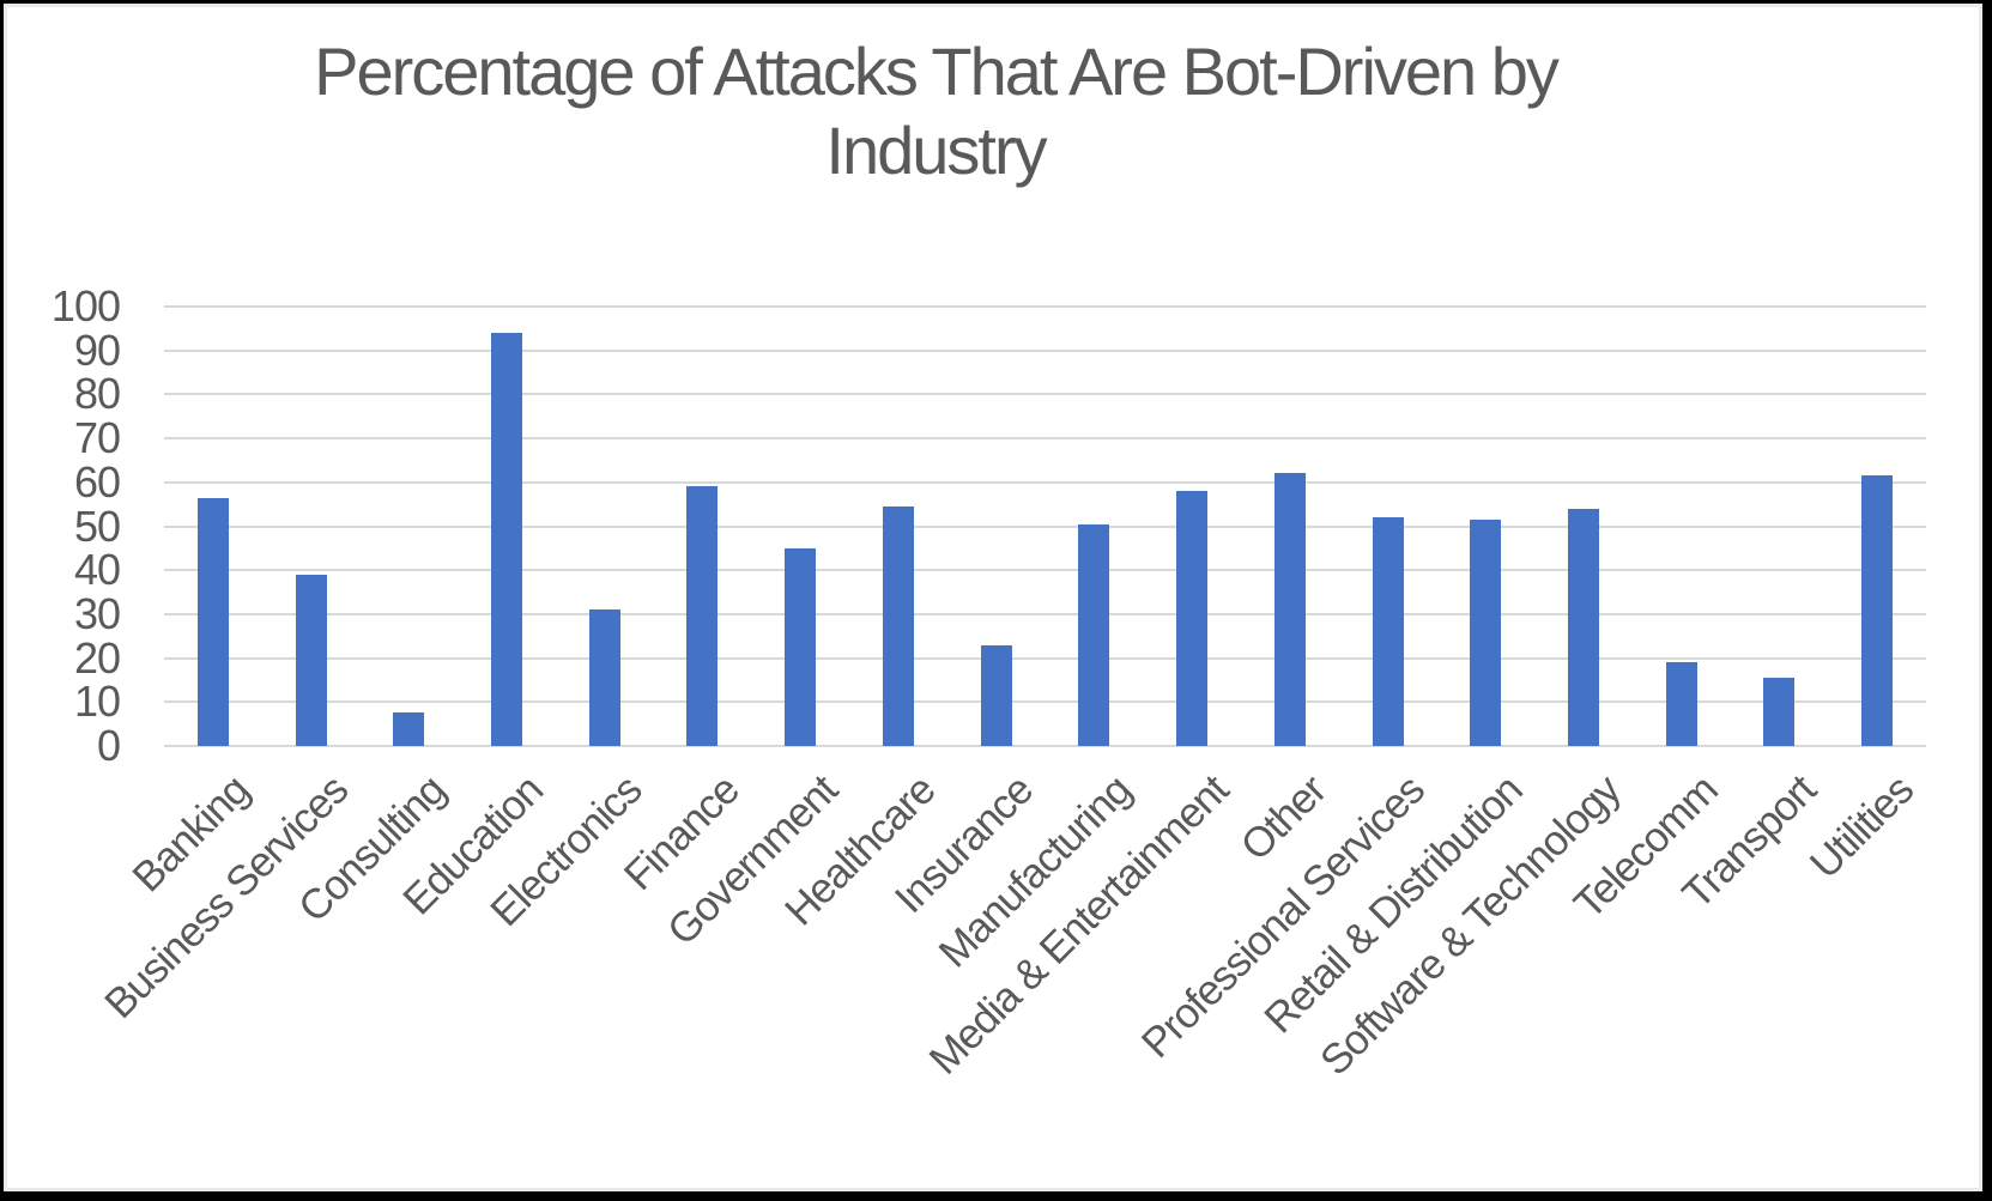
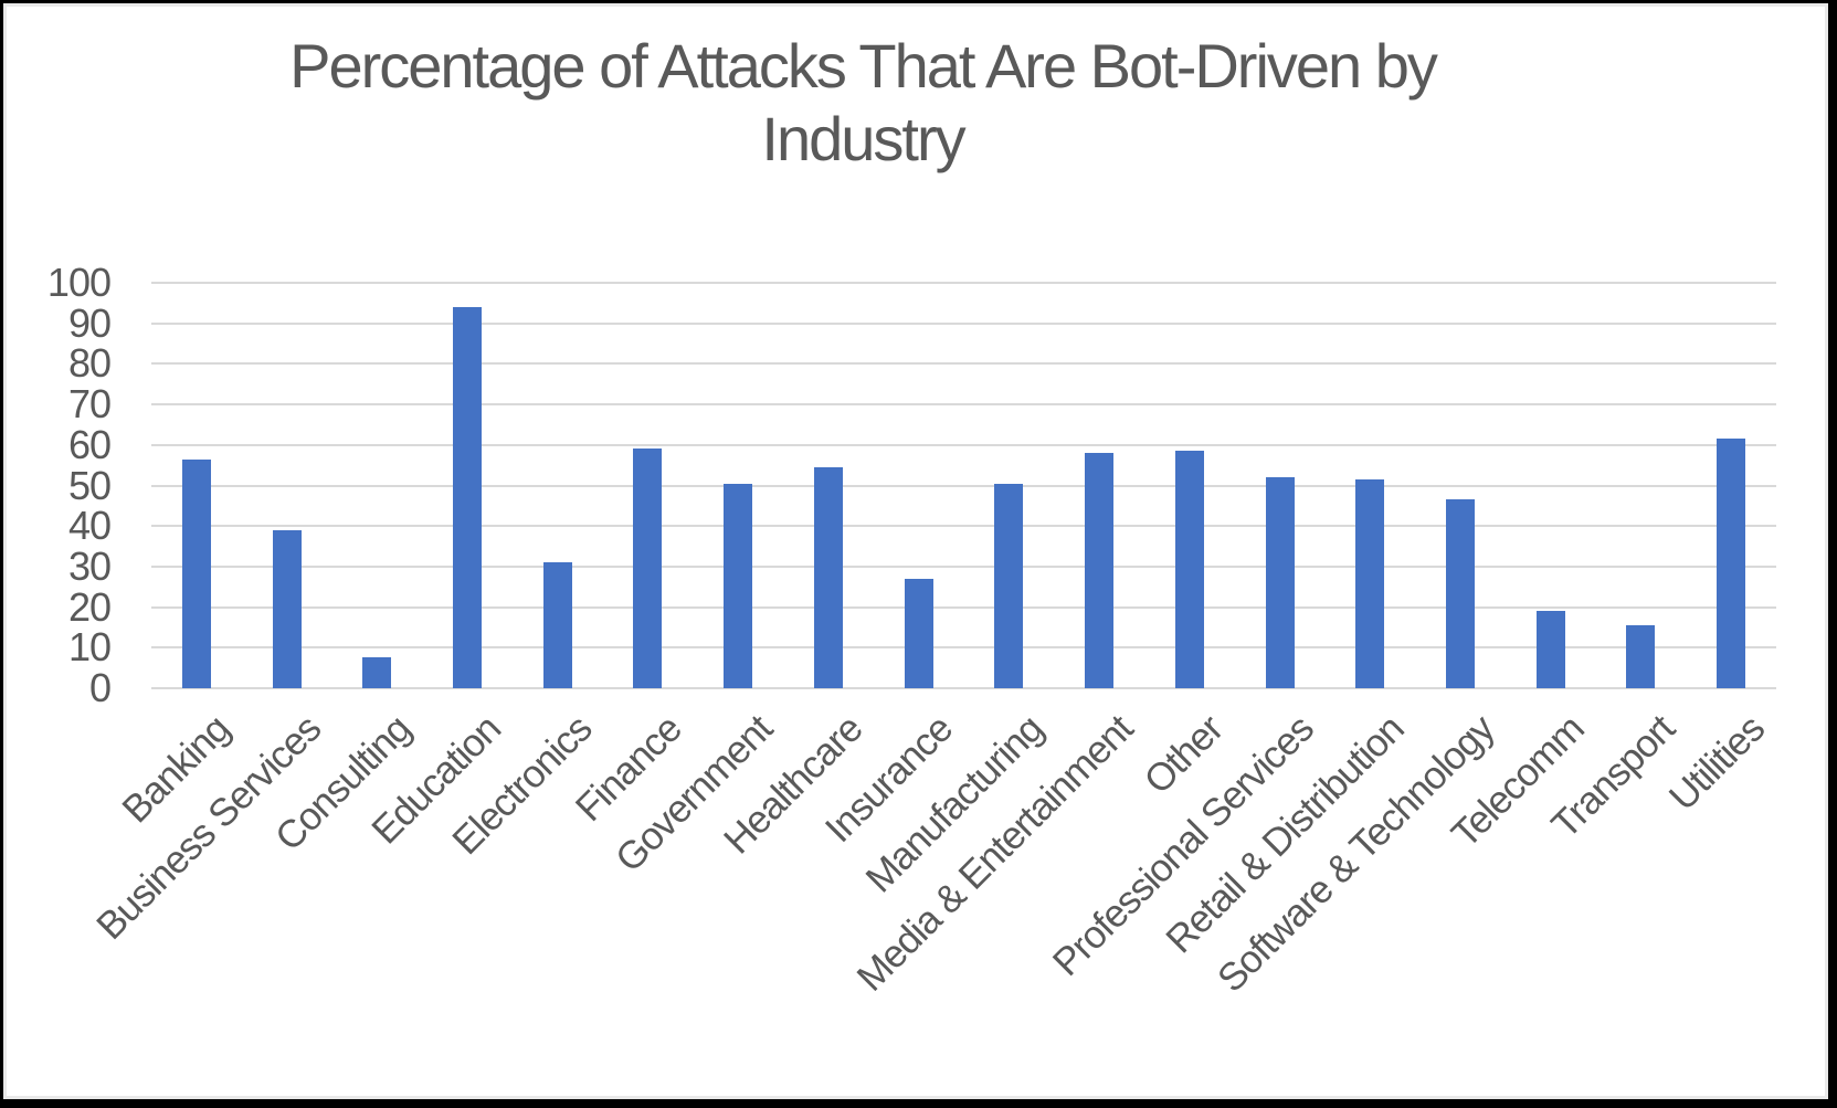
Government: 45 -> 50
Insurance: 23 -> 27
Other: 62 -> 58
Software & Technology: 54 -> 46
